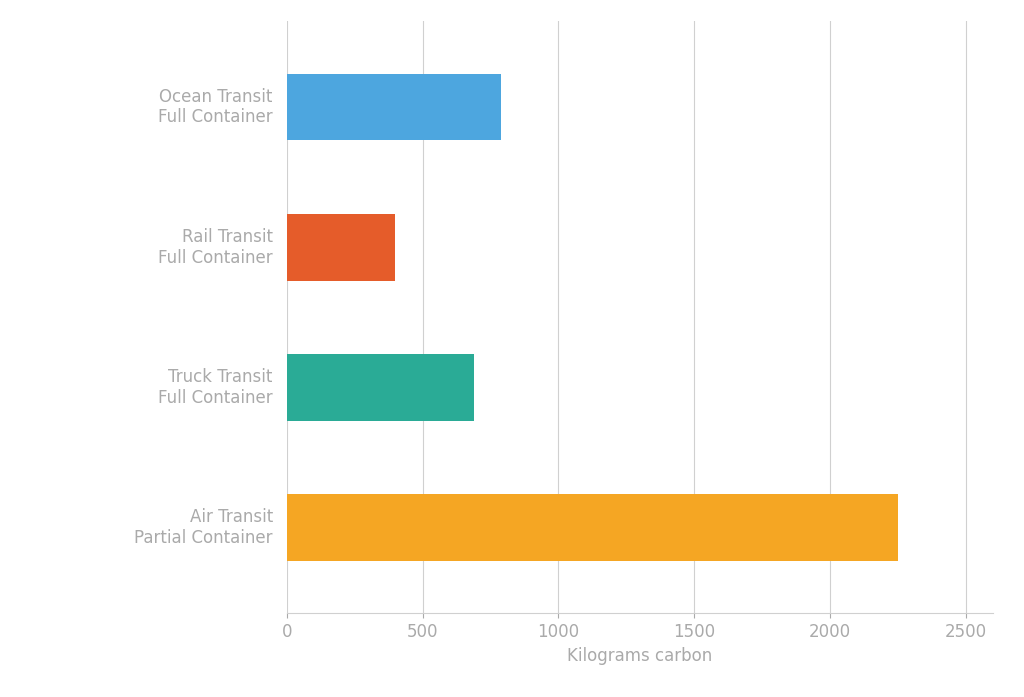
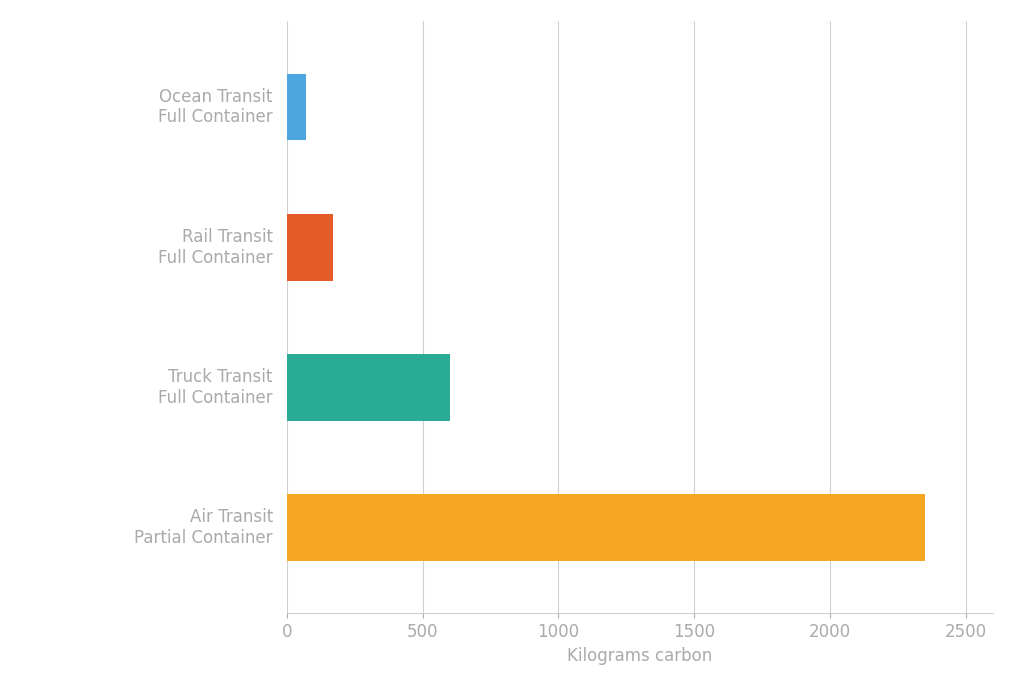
Ocean Transit Full Container: 790 -> 70
Rail Transit Full Container: 400 -> 170
Truck Transit Full Container: 690 -> 600
Air Transit Partial Container: 2250 -> 2350
